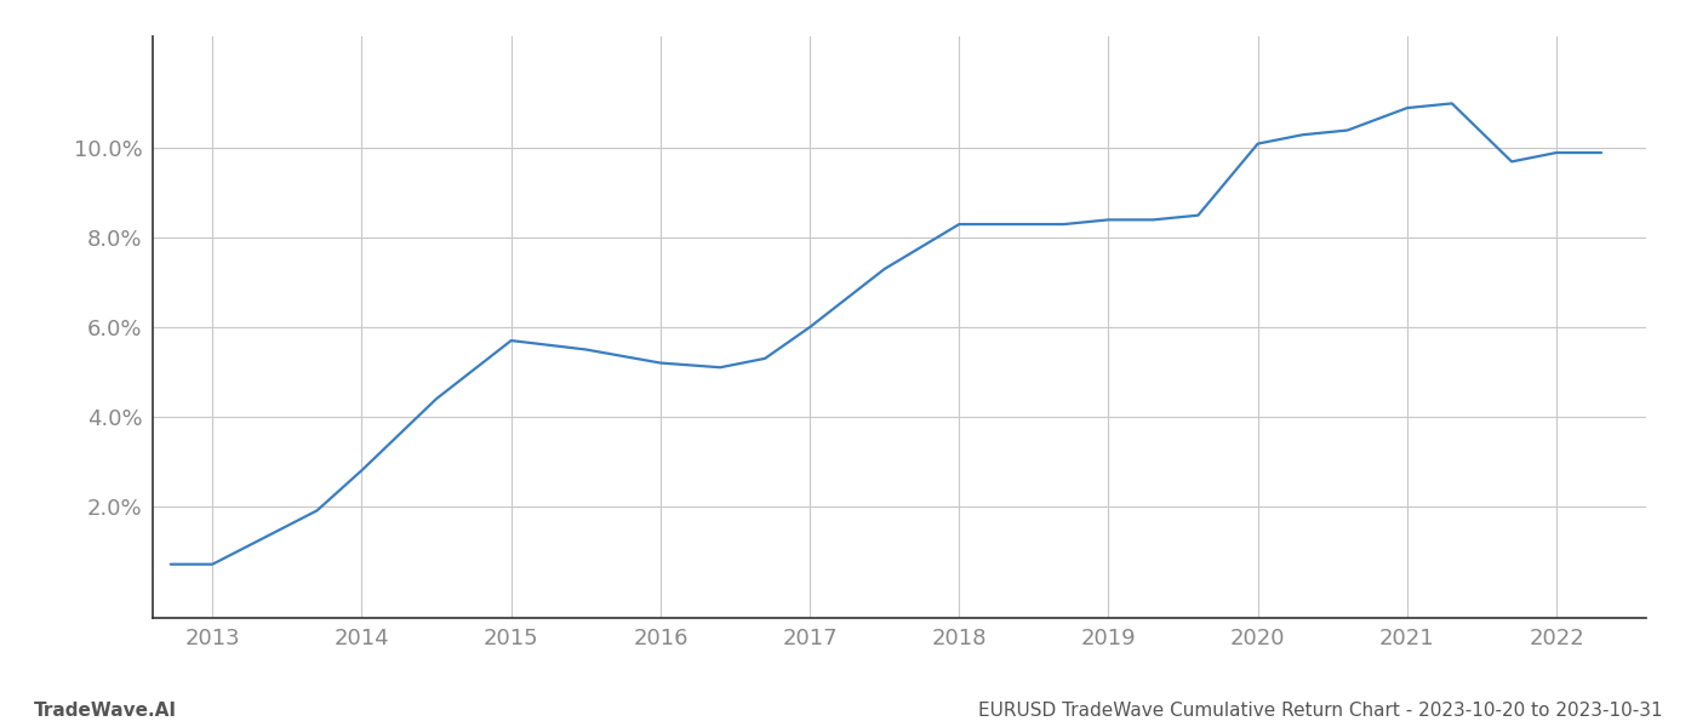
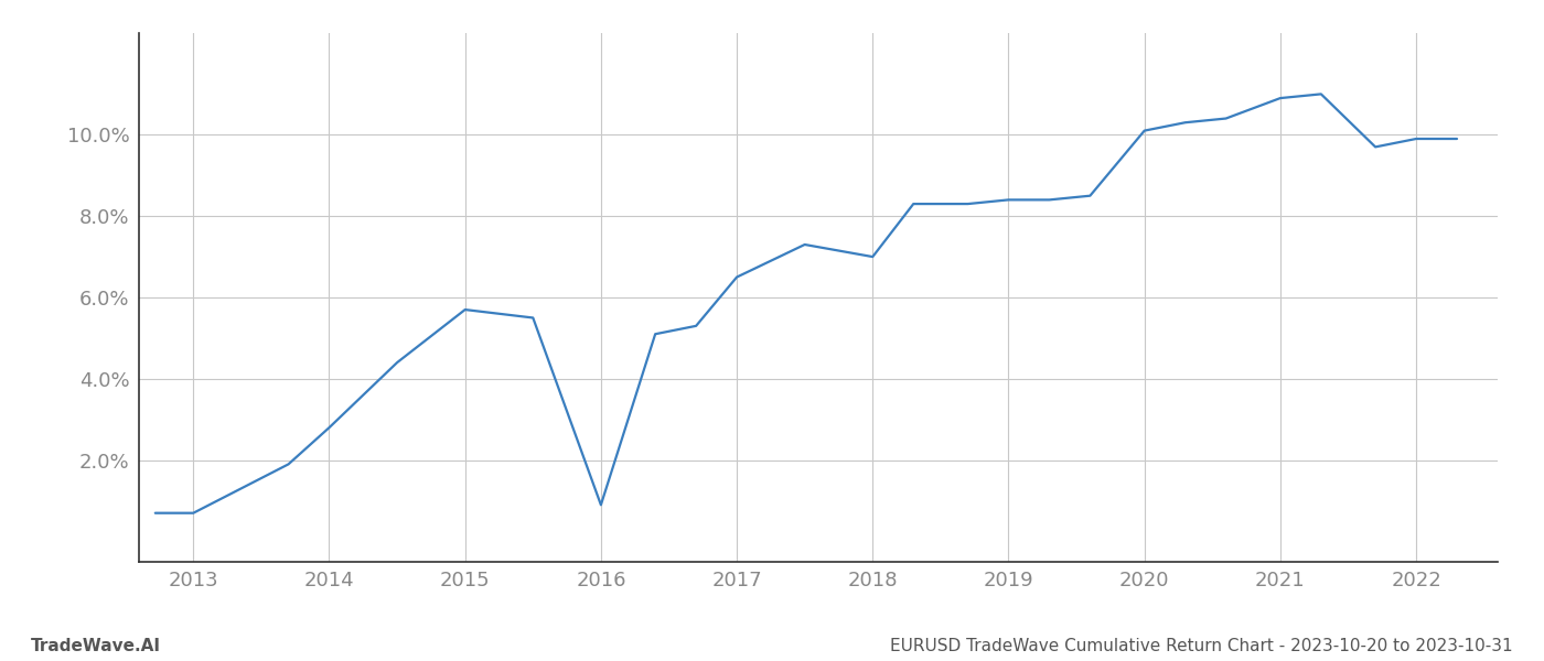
2016: 5.2% -> 0.9%
2017: 6.0% -> 6.5%
2018: 8.3% -> 7.0%
